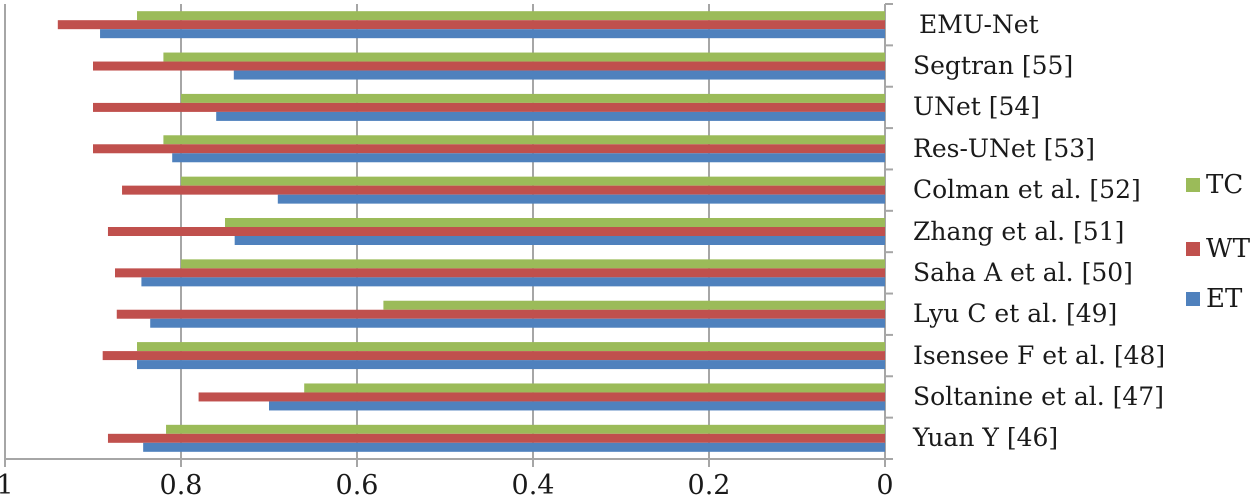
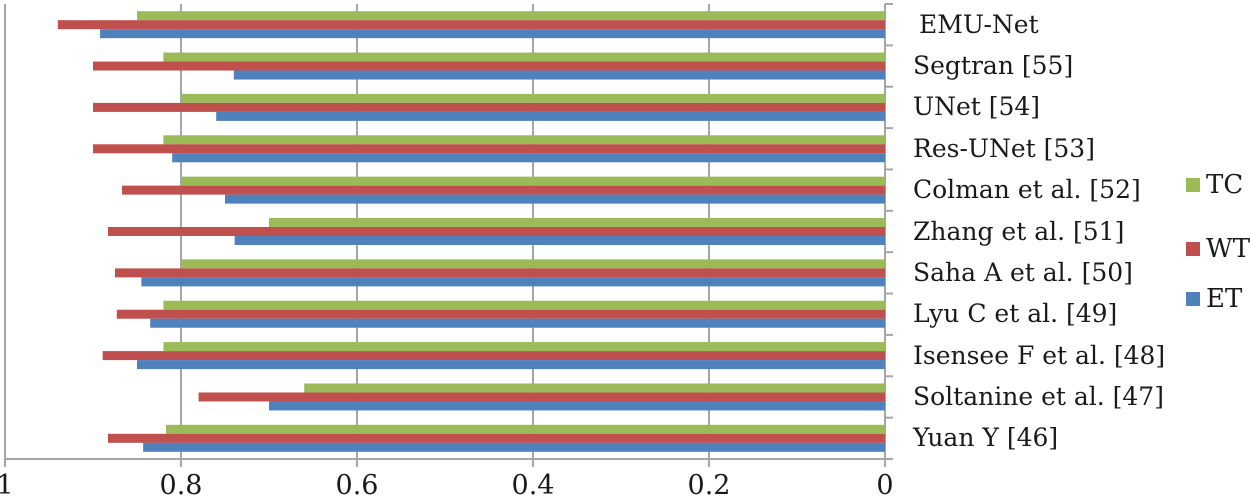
ET/Colman et al. [52]: 0.69 -> 0.75
TC/Zhang et al. [51]: 0.75 -> 0.70
TC/Lyu C et al. [49]: 0.57 -> 0.82
TC/Isensee F et al. [48]: 0.85 -> 0.82
